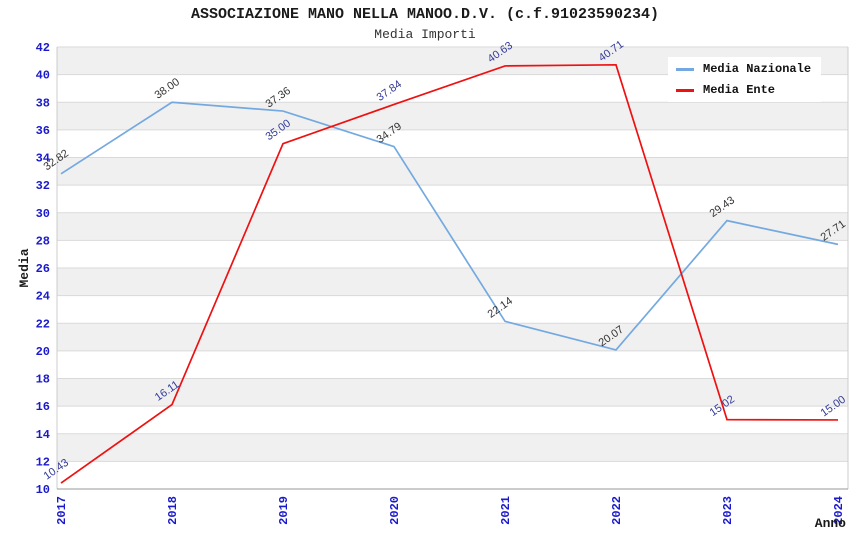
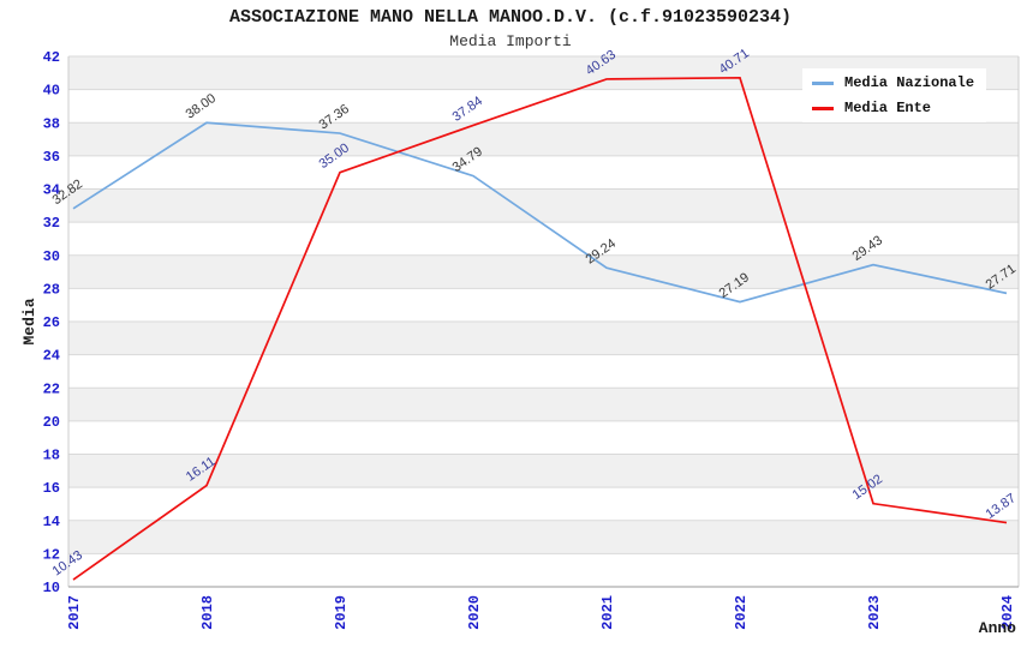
Media Nazionale/2021: 22.14 -> 29.24
Media Nazionale/2022: 20.07 -> 27.19
Media Ente/2024: 15.00 -> 13.87
